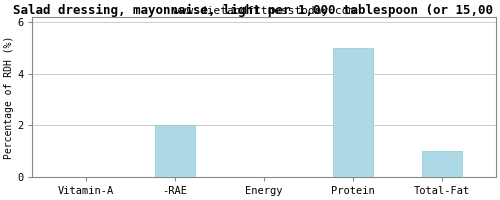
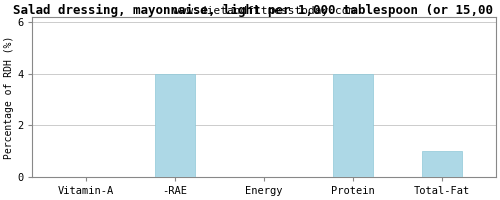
-RAE: 2 -> 4
Protein: 5 -> 4
